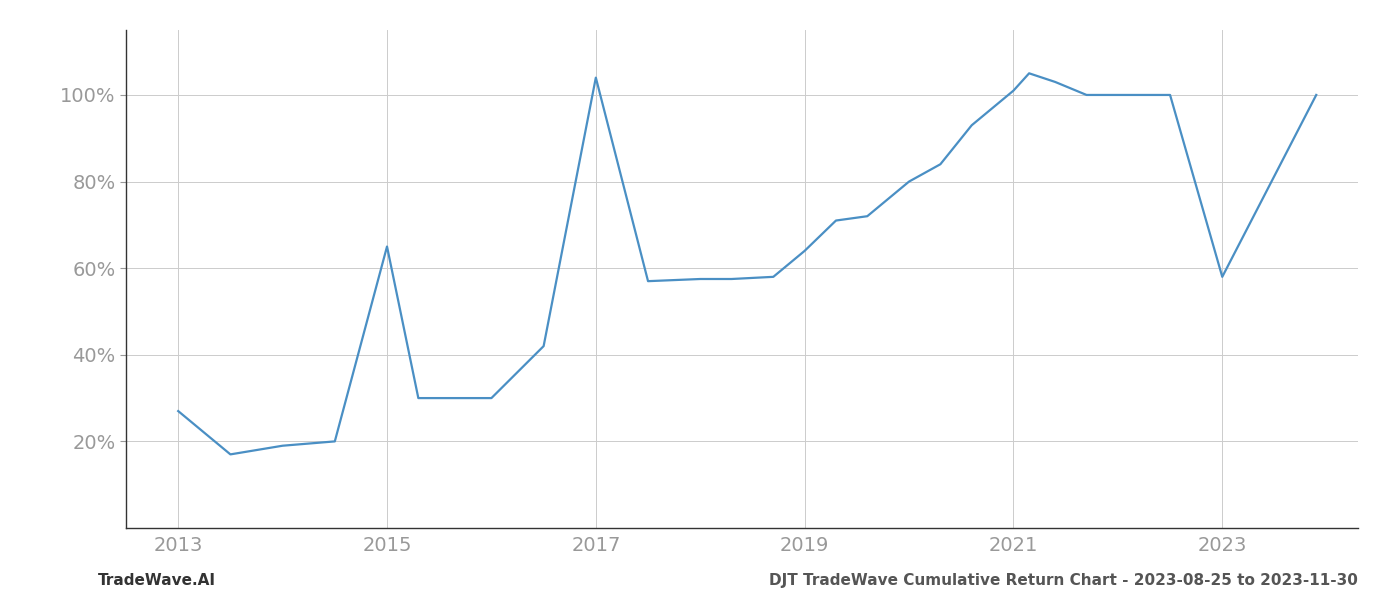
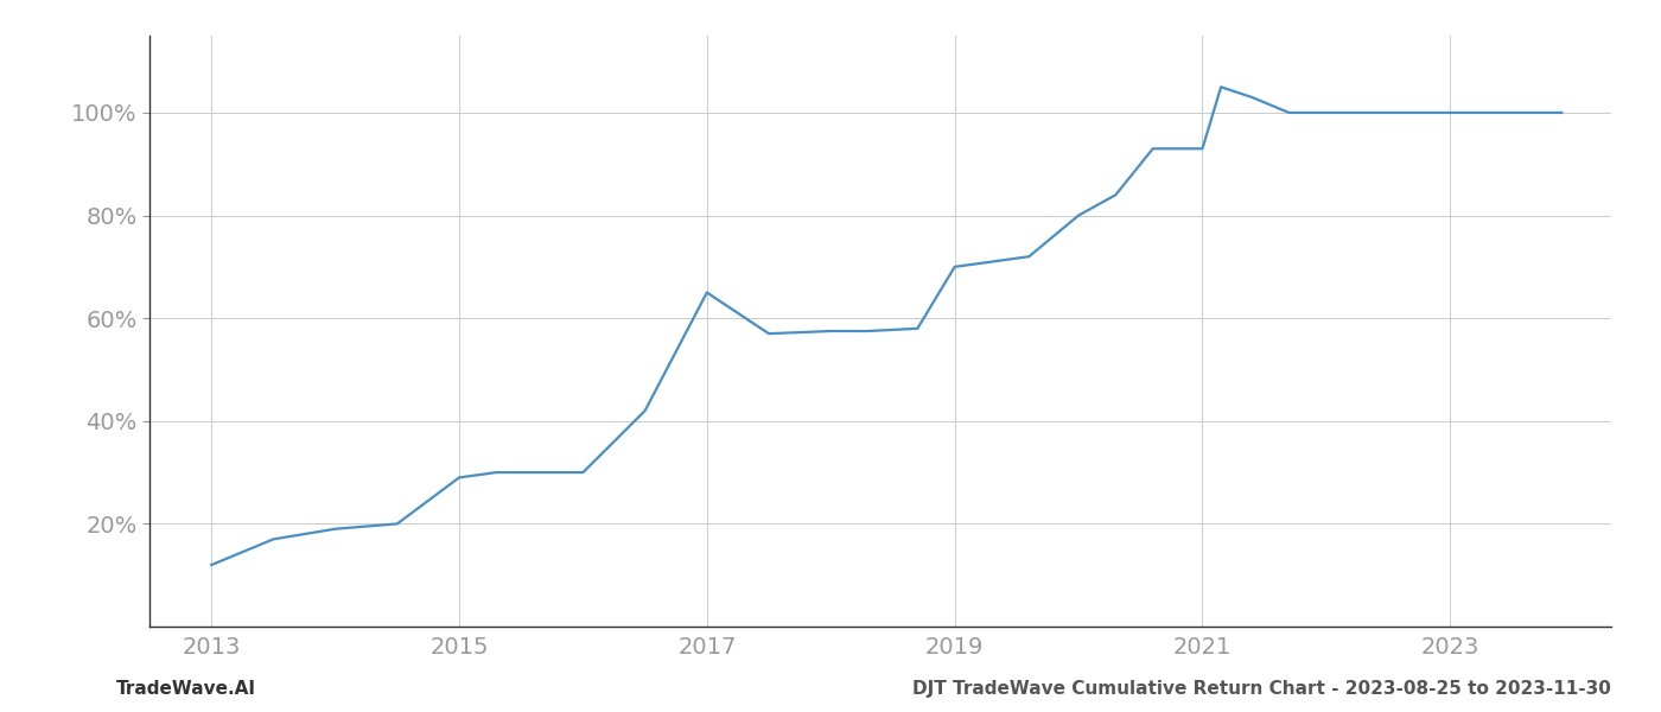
2013: 27.0% -> 12.0%
2015: 65.0% -> 29.0%
2017: 104.0% -> 65.0%
2019: 64.0% -> 70.0%
2021: 101.0% -> 93.0%
2023: 58.0% -> 100.0%
